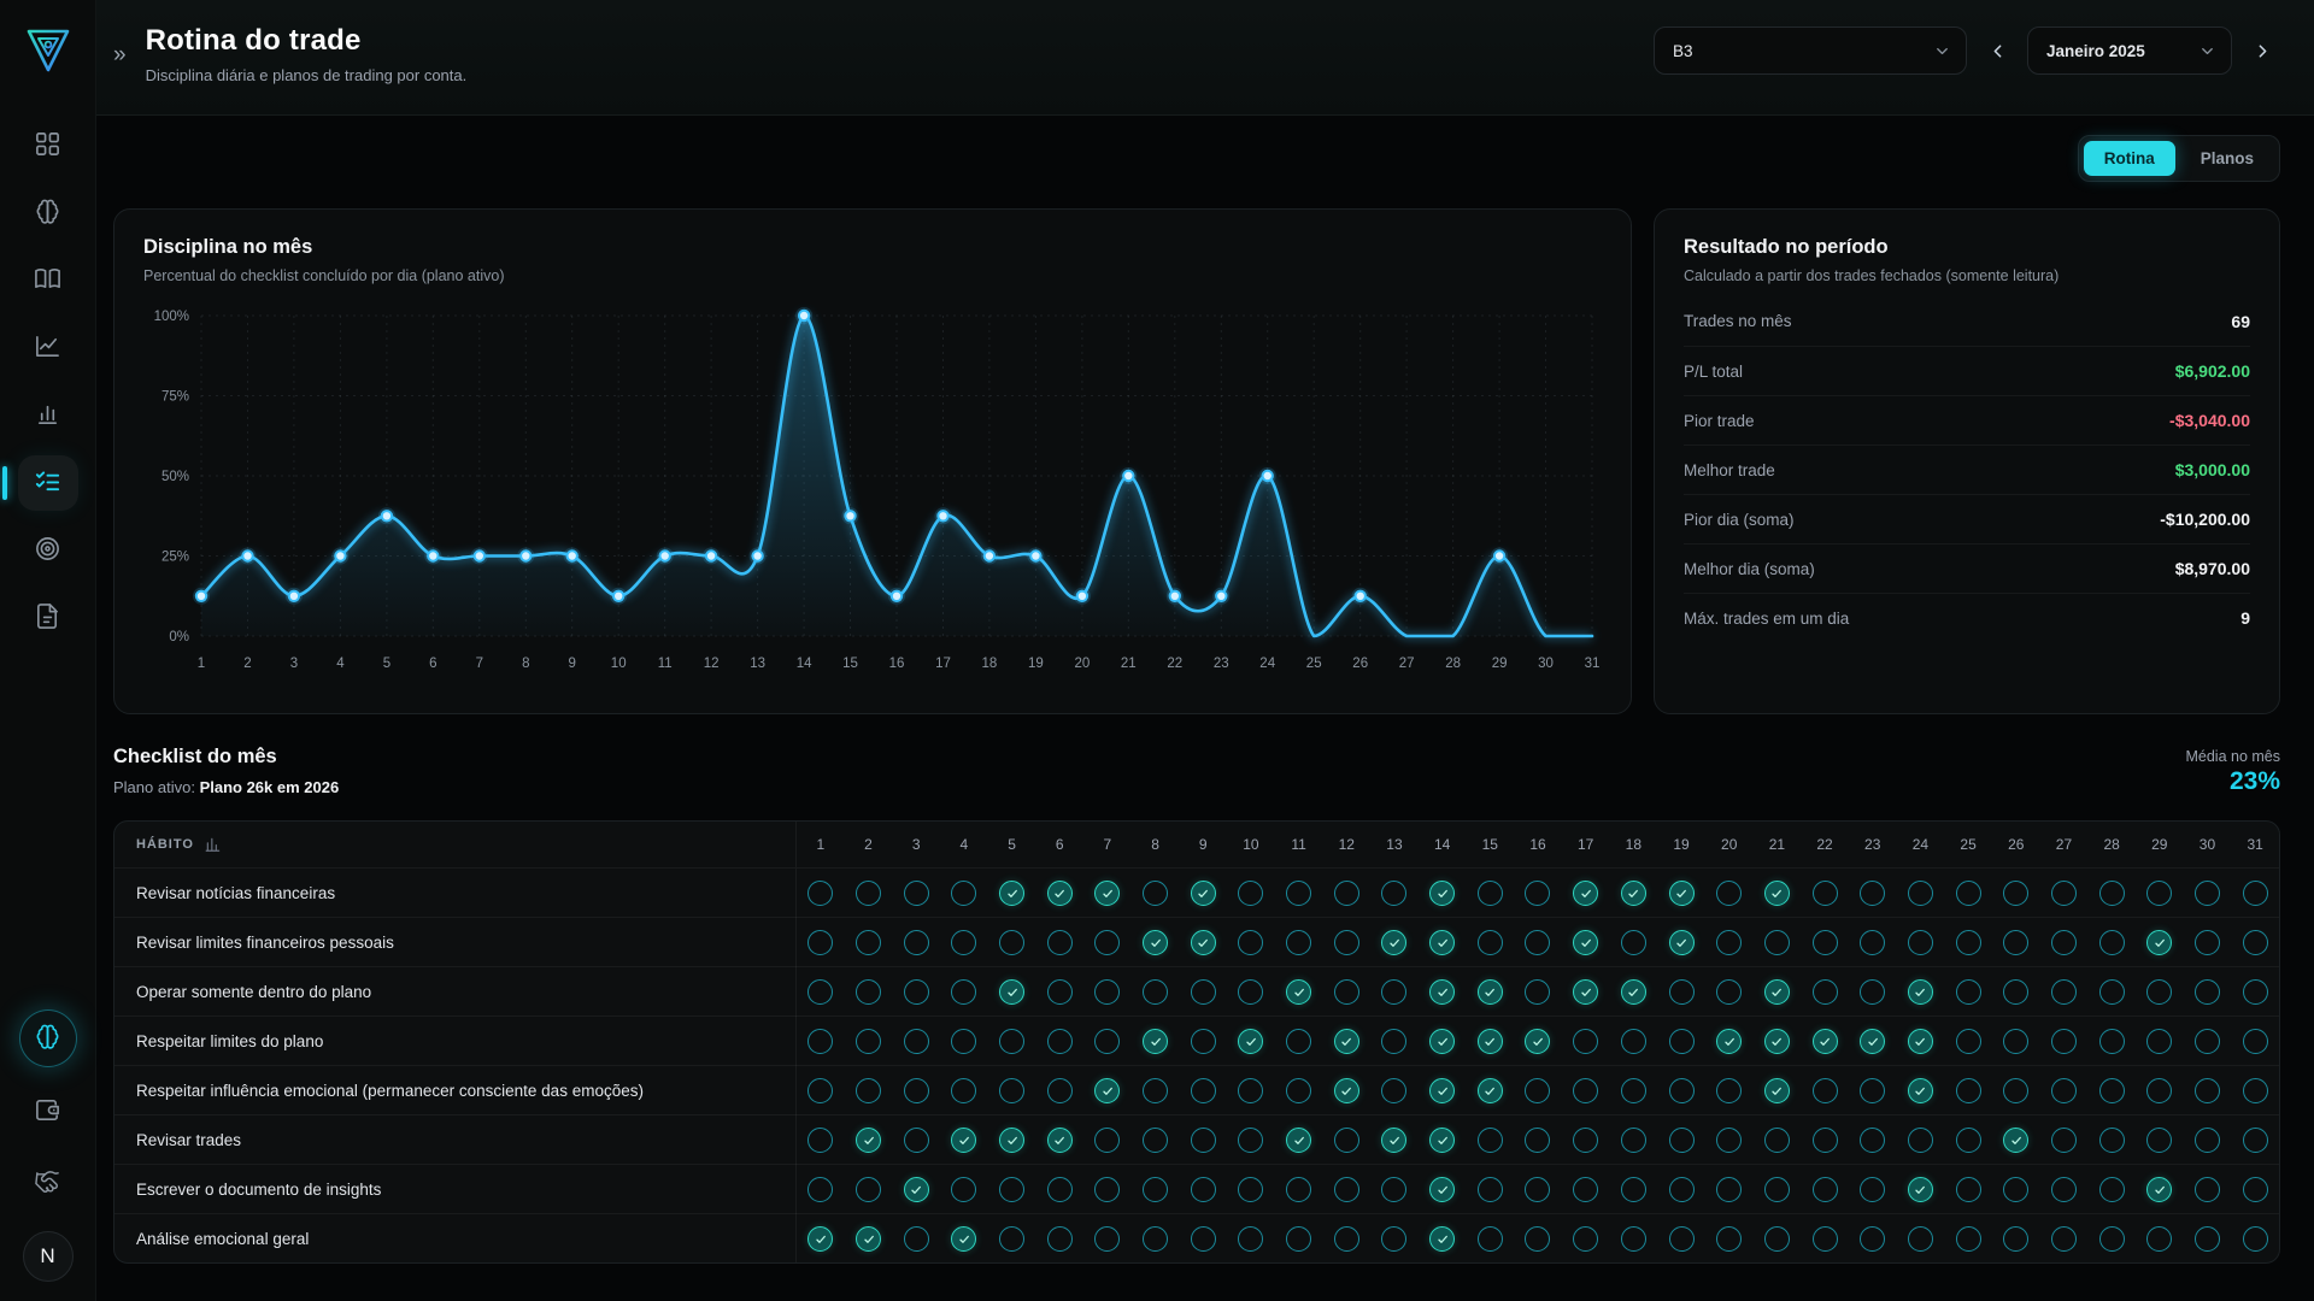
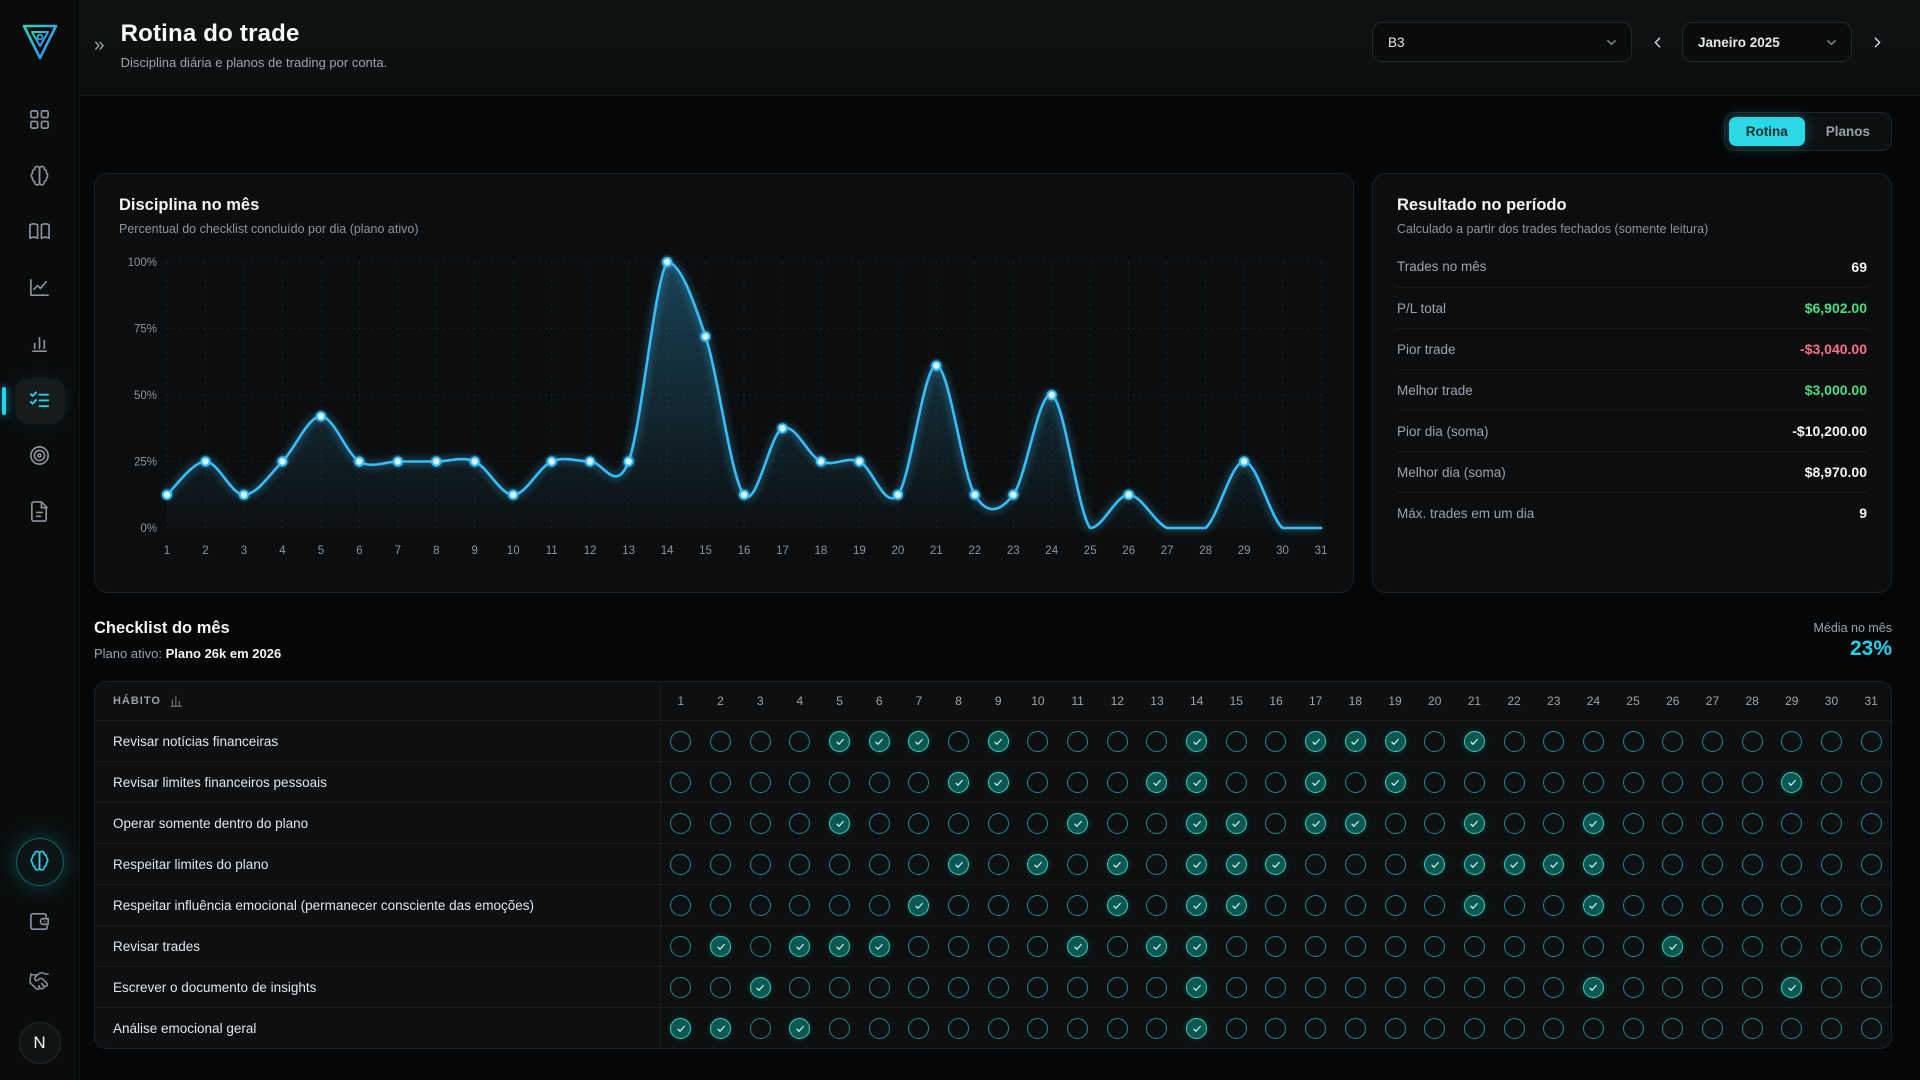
5: 38% -> 42%
15: 38% -> 72%
21: 50% -> 61%
